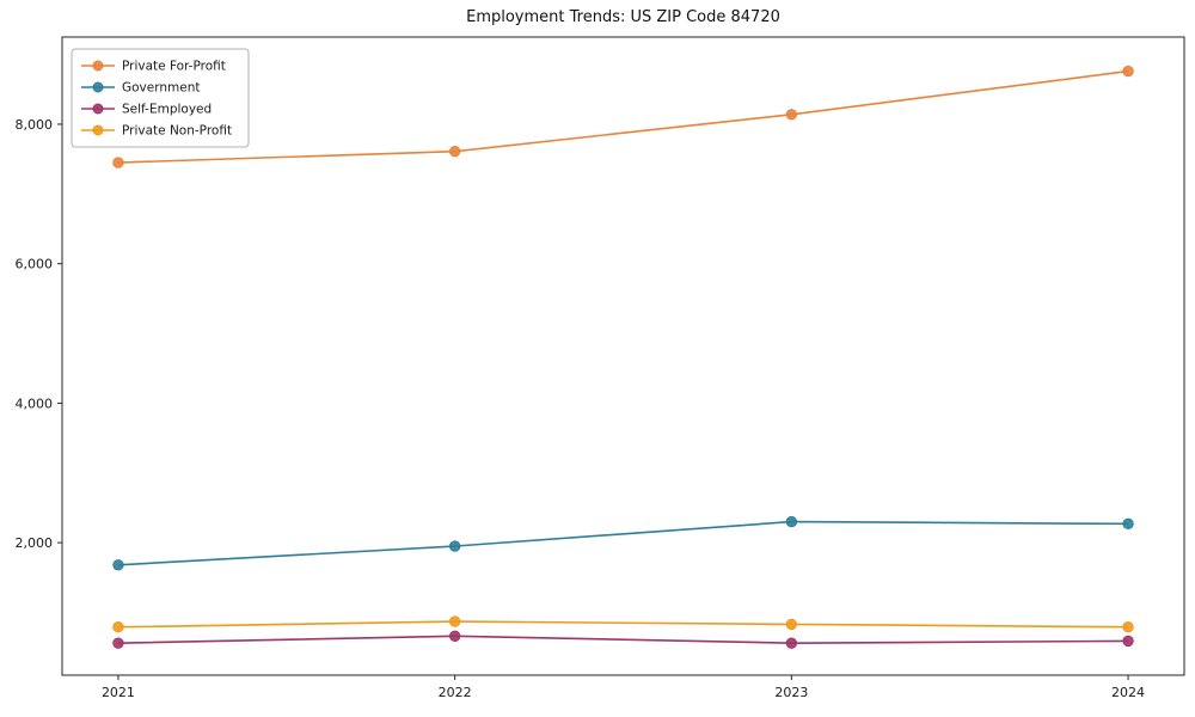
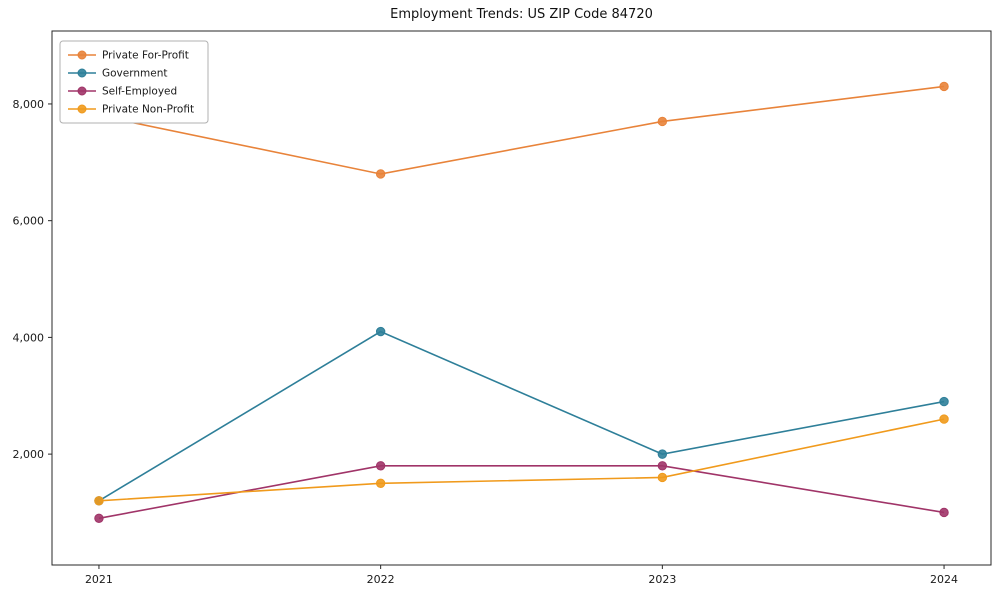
Private For-Profit/2021: 7400 -> 7800
Government/2021: 1700 -> 1200
Self-Employed/2021: 600 -> 900
Private Non-Profit/2021: 800 -> 1200
Private For-Profit/2022: 7600 -> 6800
Government/2022: 2000 -> 4100
Self-Employed/2022: 700 -> 1800
Private Non-Profit/2022: 900 -> 1500
Private For-Profit/2023: 8100 -> 7700
Government/2023: 2300 -> 2000
Self-Employed/2023: 600 -> 1800
Private Non-Profit/2023: 800 -> 1600
Private For-Profit/2024: 8800 -> 8300
Government/2024: 2300 -> 2900
Self-Employed/2024: 600 -> 1000
Private Non-Profit/2024: 800 -> 2600
